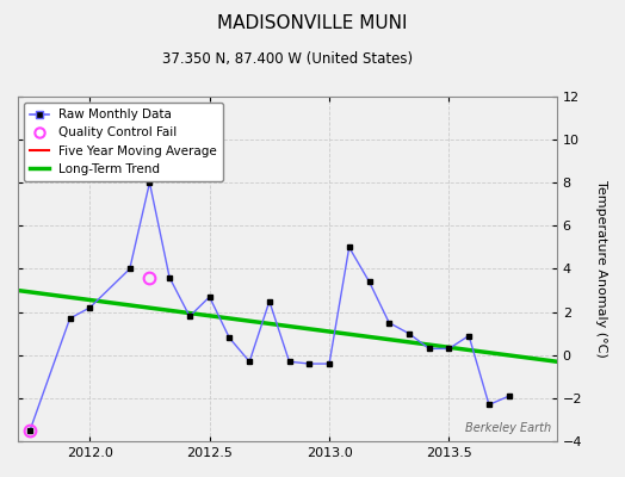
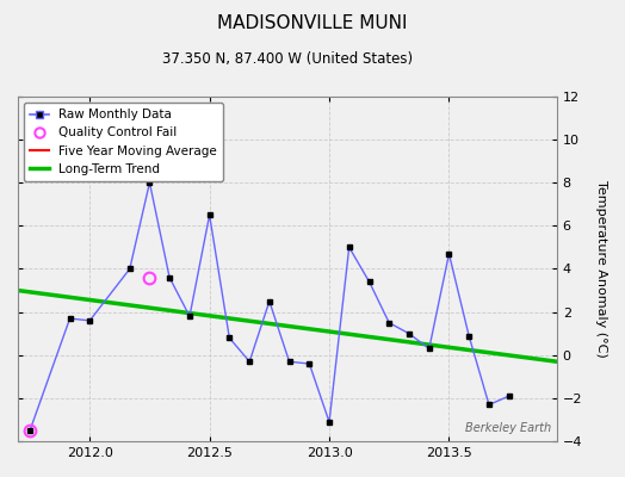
2012.0: 2.2 -> 1.6
2012.5: 2.7 -> 6.5
2013.0: -0.4 -> -3.1
2013.5: 0.3 -> 4.7
